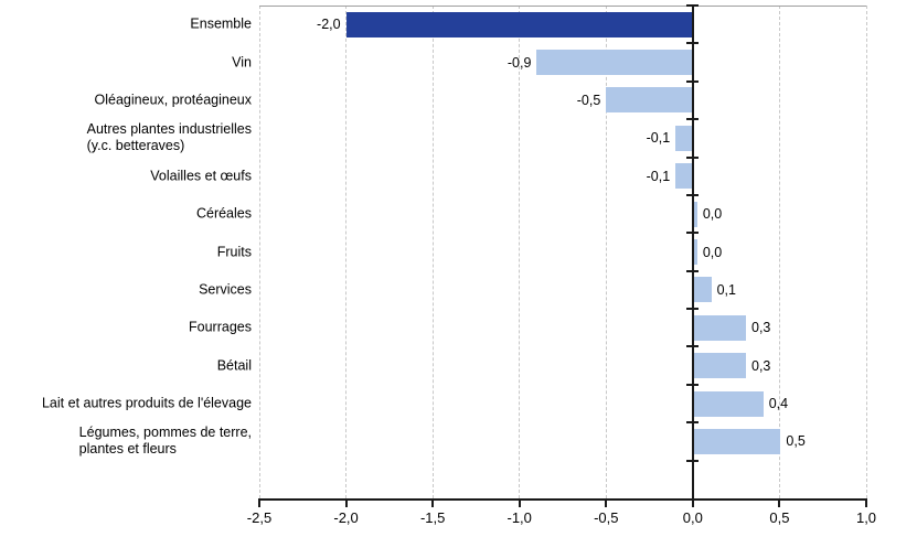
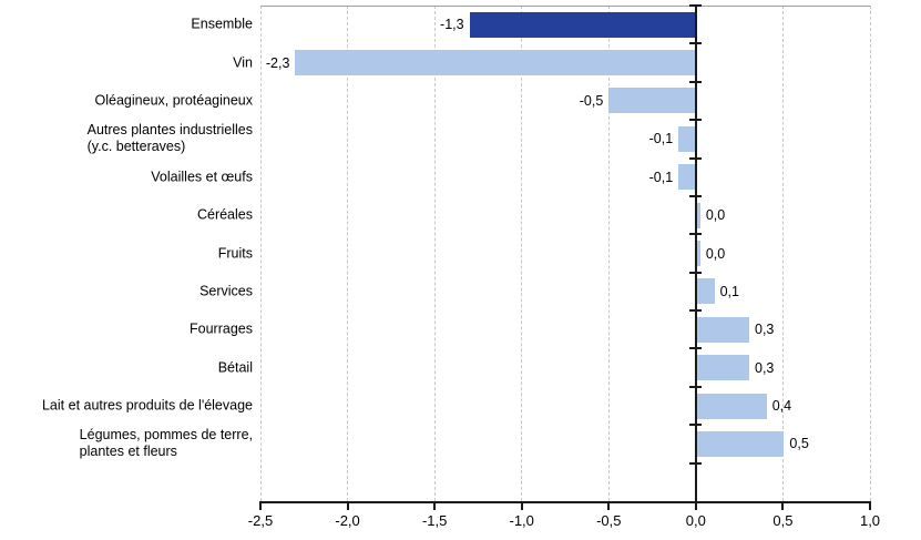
Ensemble: -2,0 -> -1,3
Vin: -0,9 -> -2,3
